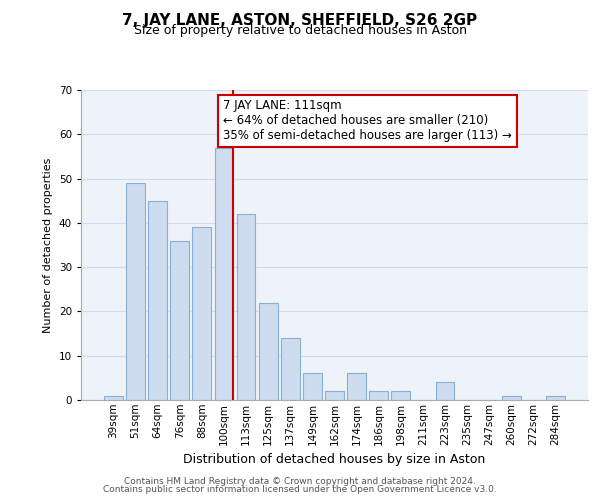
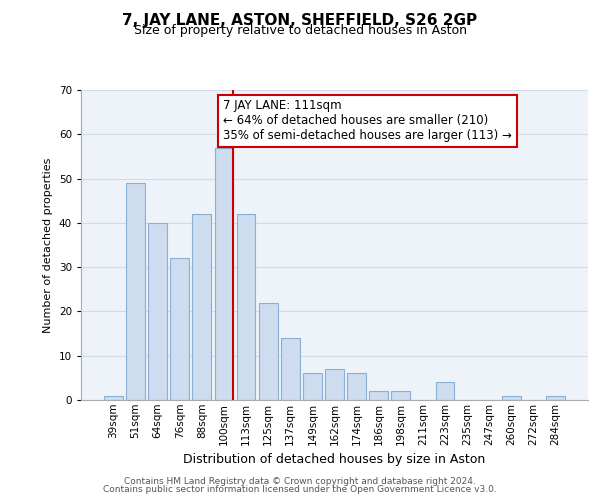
64sqm: 45 -> 40
76sqm: 36 -> 32
88sqm: 39 -> 42
162sqm: 2 -> 7
